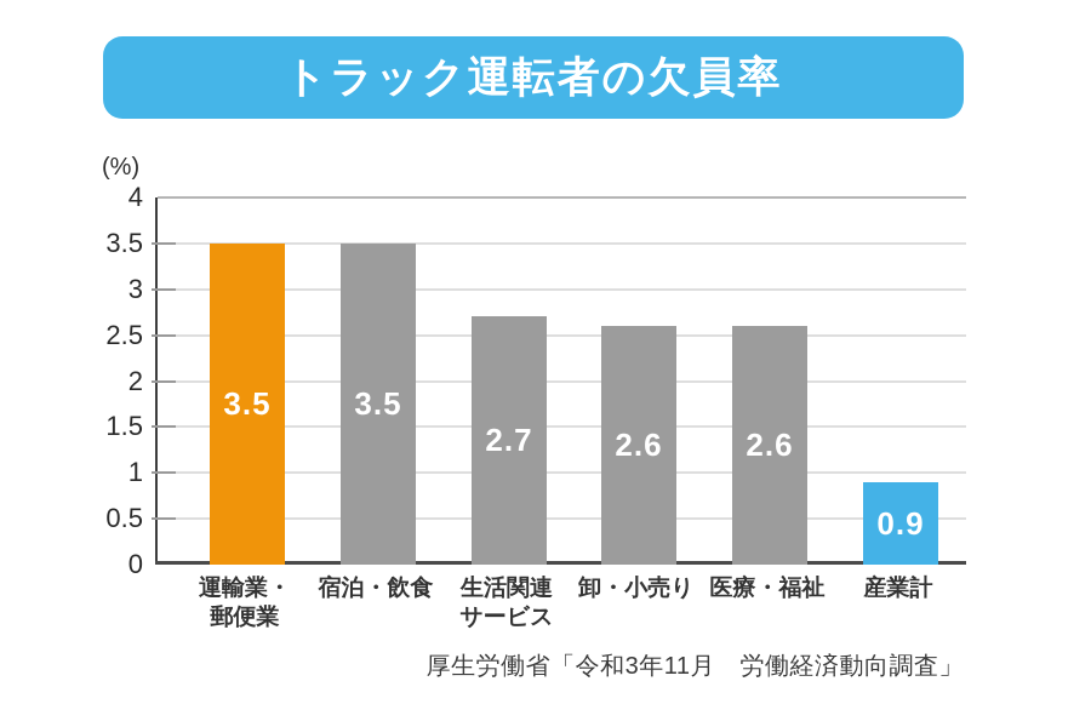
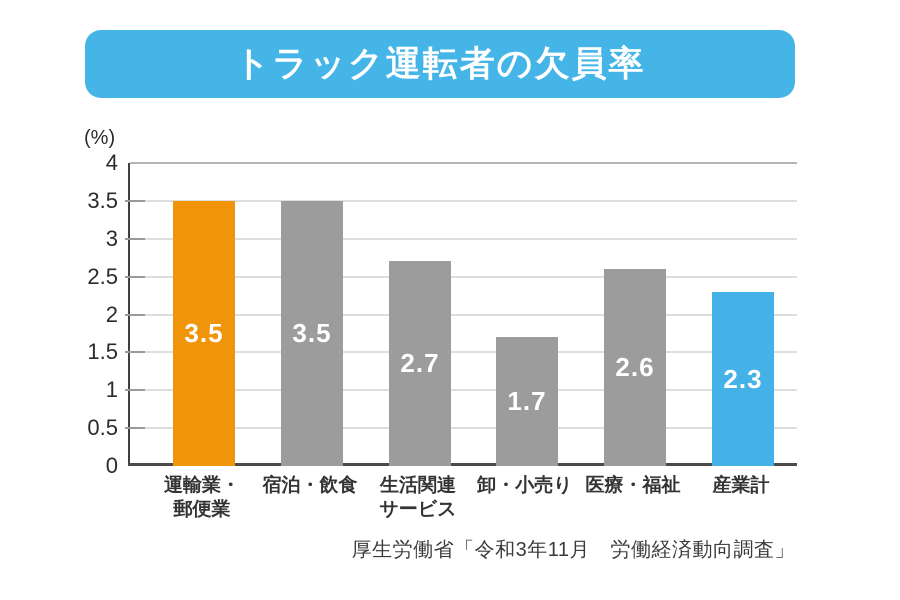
卸・小売り: 2.6 -> 1.7
産業計: 0.9 -> 2.3
